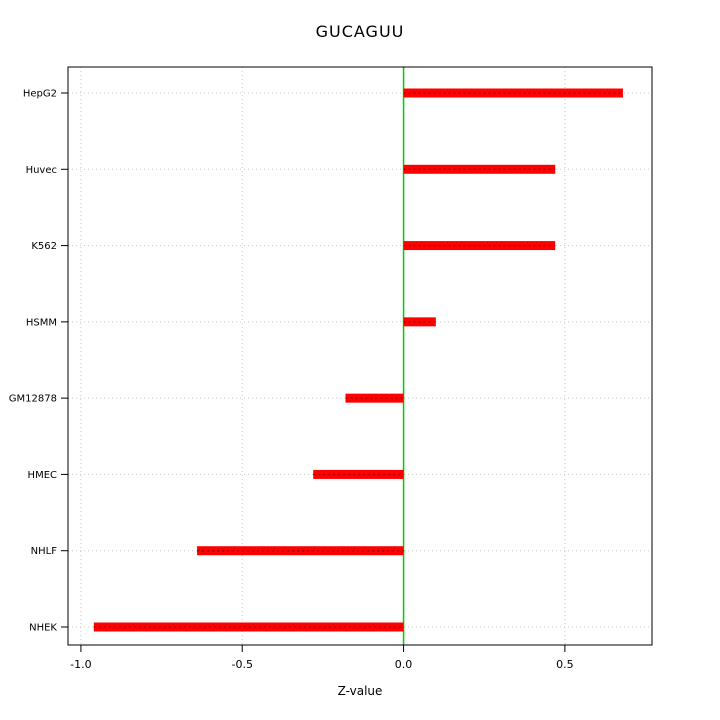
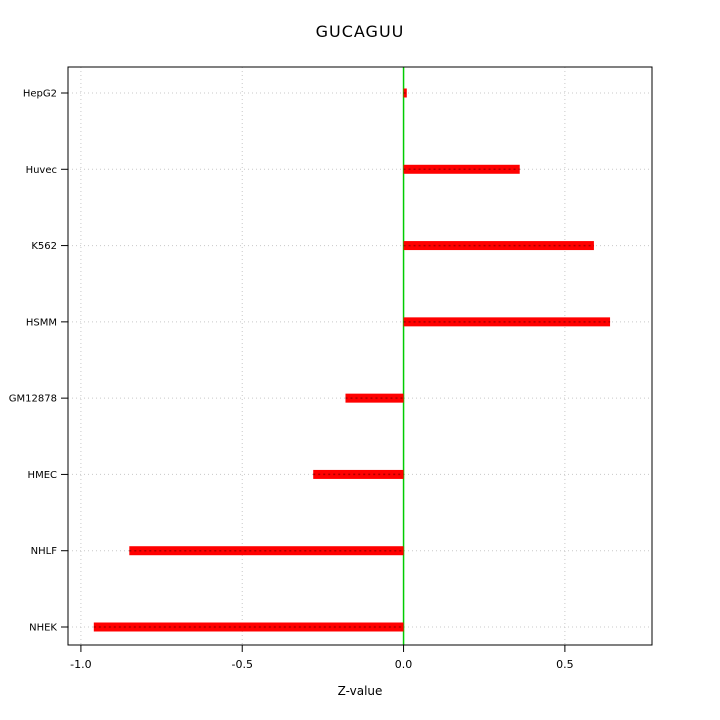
HepG2: 0.68 -> 0.01
Huvec: 0.47 -> 0.36
K562: 0.47 -> 0.59
HSMM: 0.10 -> 0.64
NHLF: -0.64 -> -0.85
